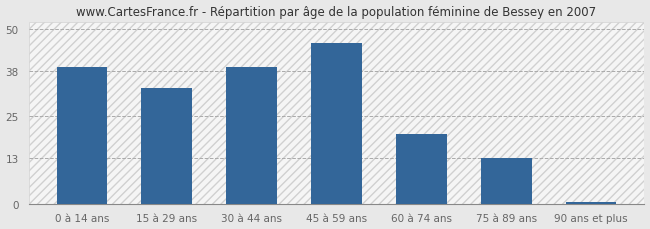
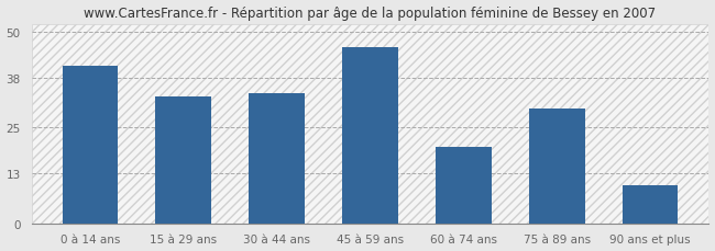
0 à 14 ans: 39.0 -> 41.0
30 à 44 ans: 39.0 -> 34.0
75 à 89 ans: 13.0 -> 30.0
90 ans et plus: 0.5 -> 10.0
